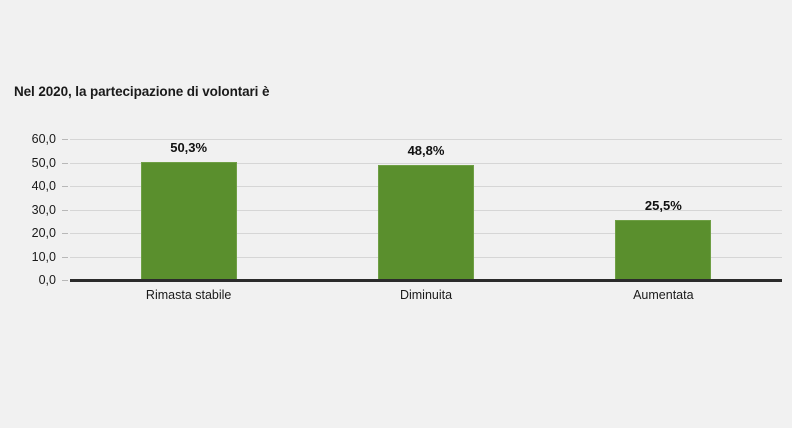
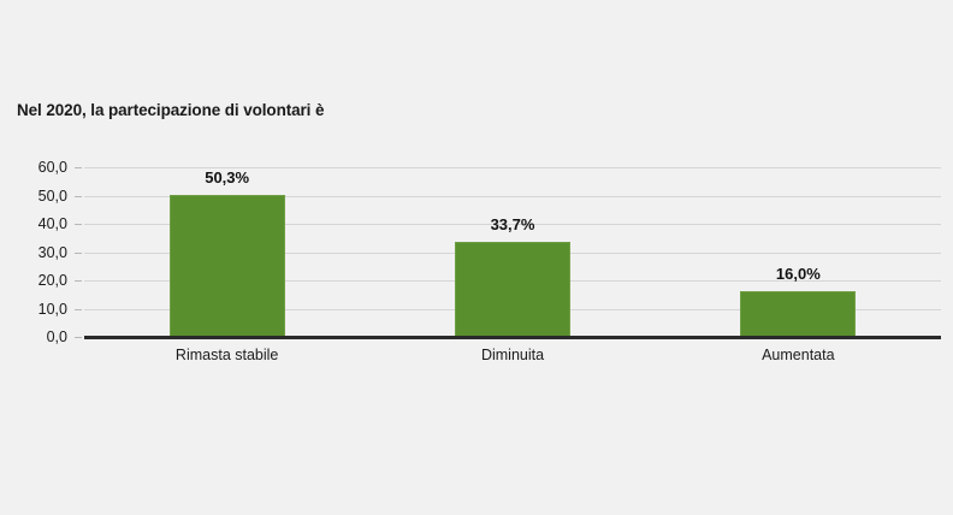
Diminuita: 48,8% -> 33,7%
Aumentata: 25,5% -> 16,0%
